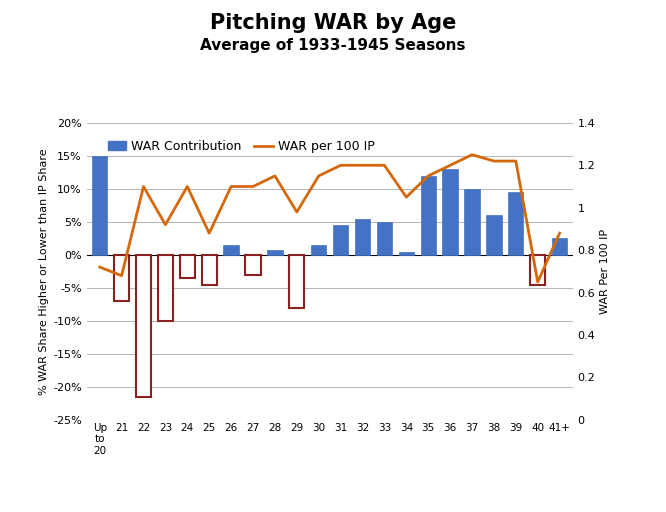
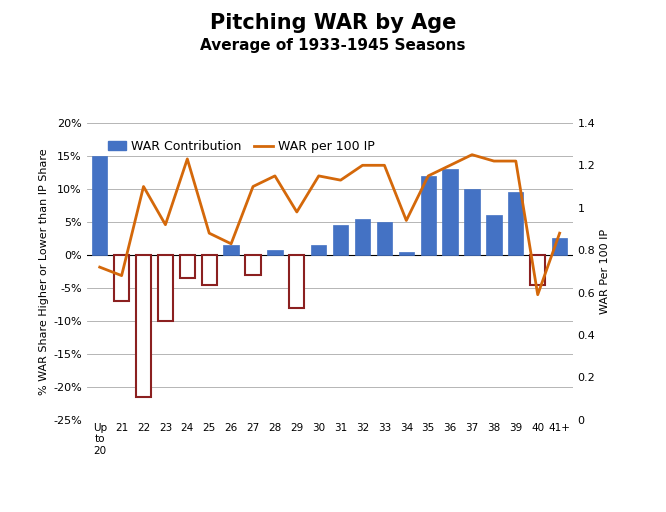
WAR per 100 IP/24: 1.10 -> 1.23
WAR per 100 IP/26: 1.10 -> 0.83
WAR per 100 IP/31: 1.20 -> 1.13
WAR per 100 IP/34: 1.05 -> 0.94
WAR per 100 IP/40: 0.65 -> 0.59
